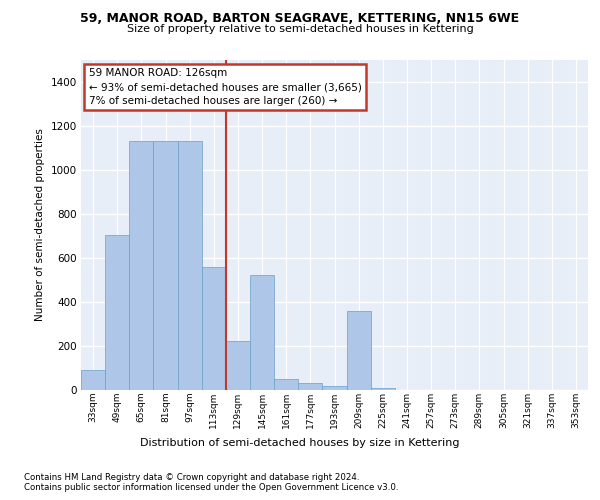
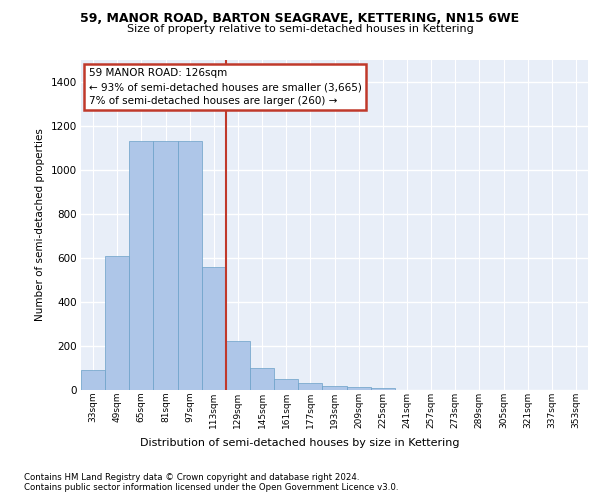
49sqm: 705 -> 610
145sqm: 525 -> 100
209sqm: 360 -> 15
